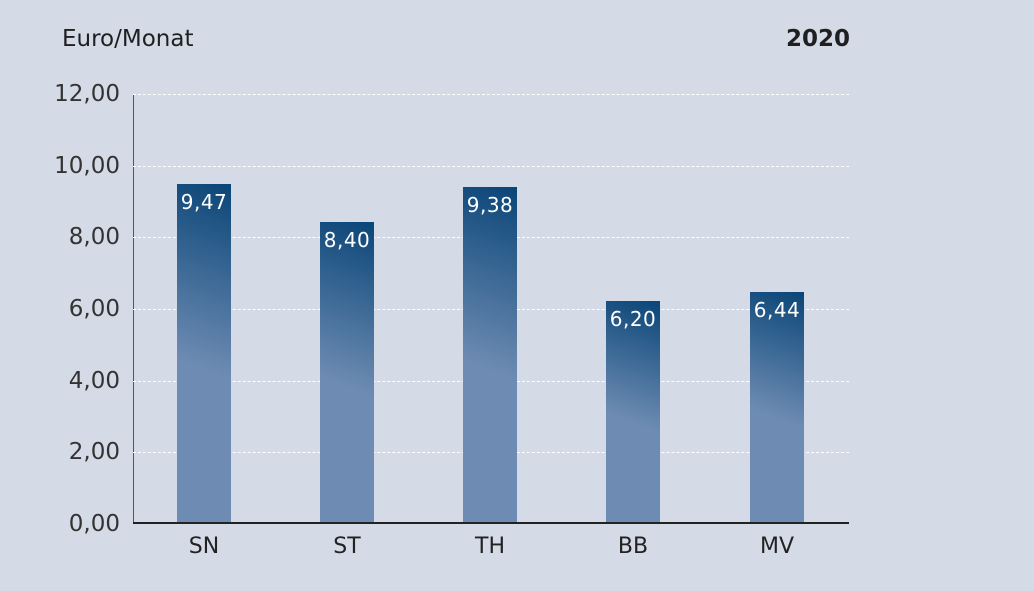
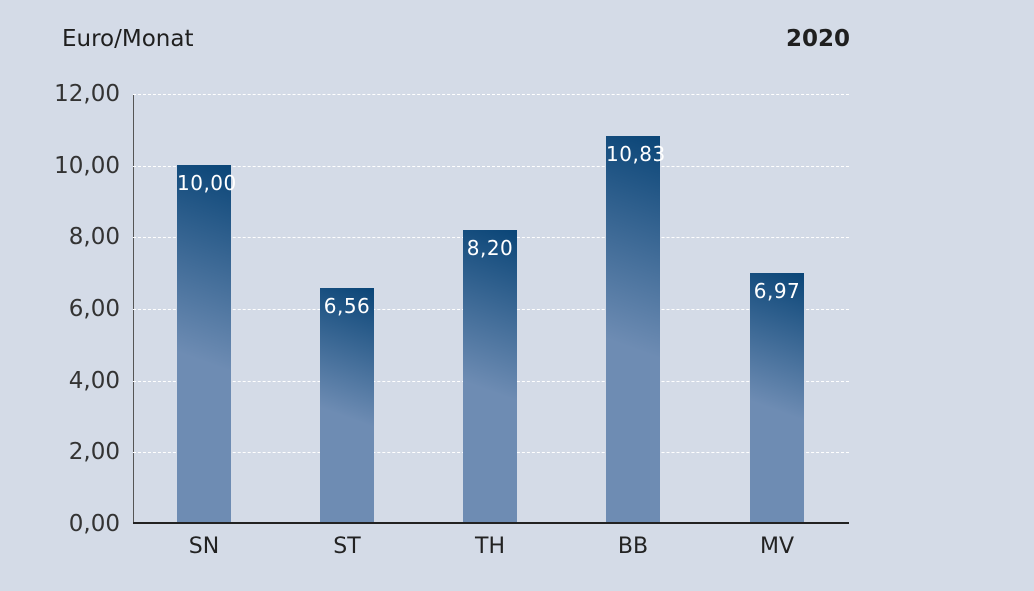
SN: 9,47 -> 10,00
ST: 8,40 -> 6,56
TH: 9,38 -> 8,20
BB: 6,20 -> 10,83
MV: 6,44 -> 6,97
